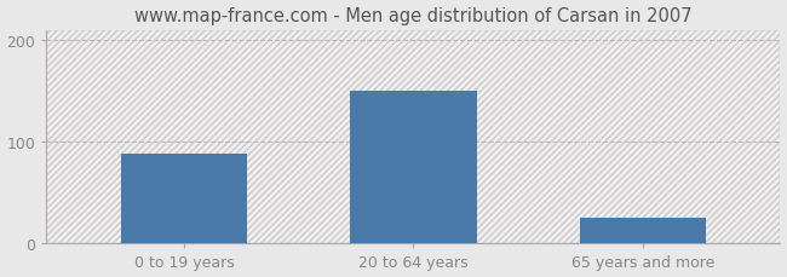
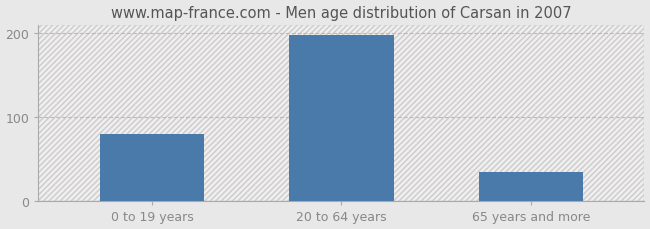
0 to 19 years: 88 -> 80
20 to 64 years: 150 -> 198
65 years and more: 26 -> 35
